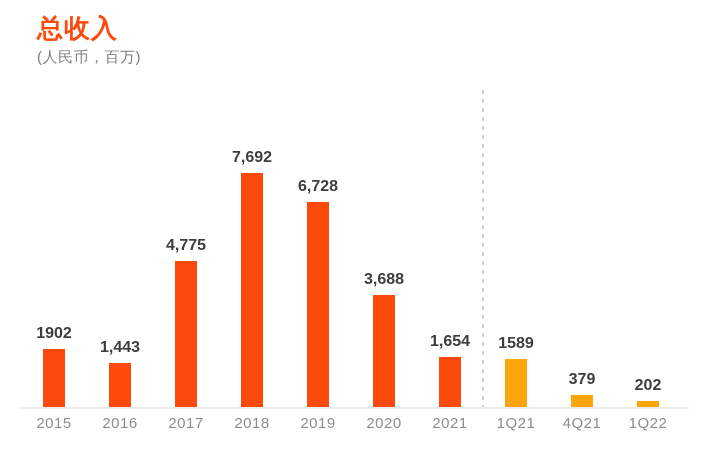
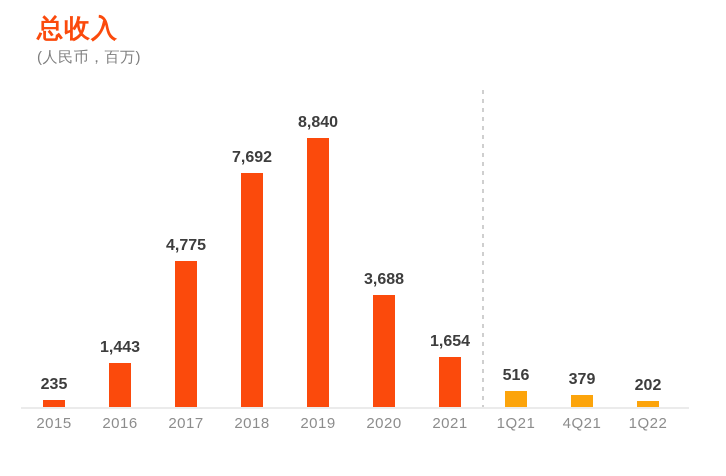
2015: 1902 -> 235
2019: 6,728 -> 8,840
1Q21: 1589 -> 516
